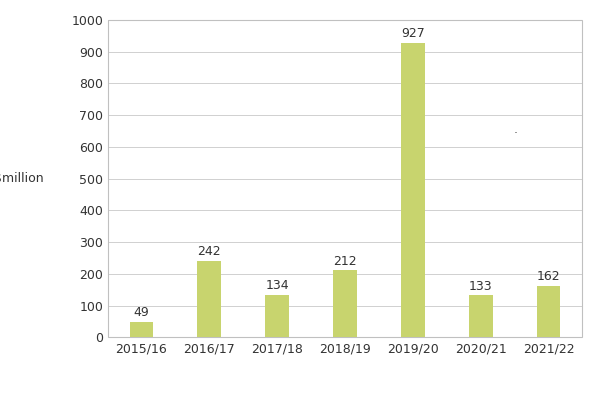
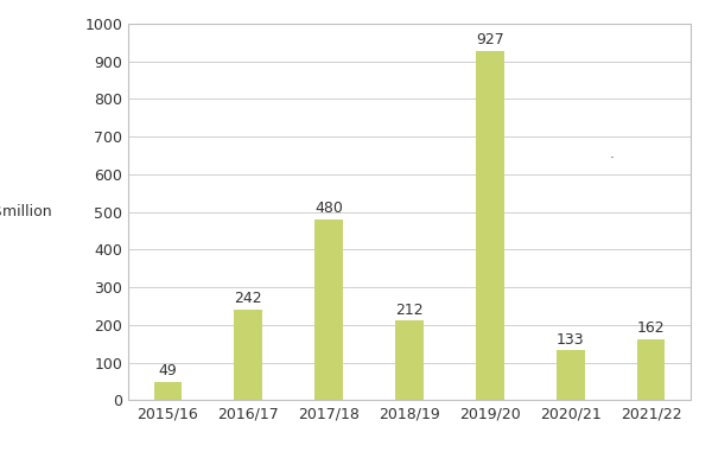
2017/18: 134 -> 480
